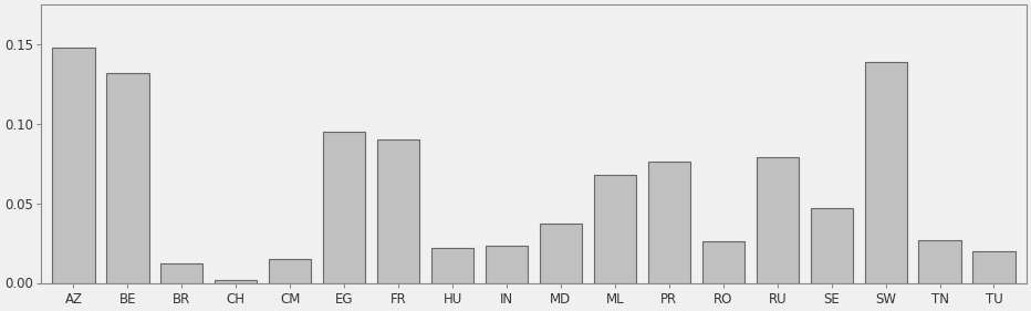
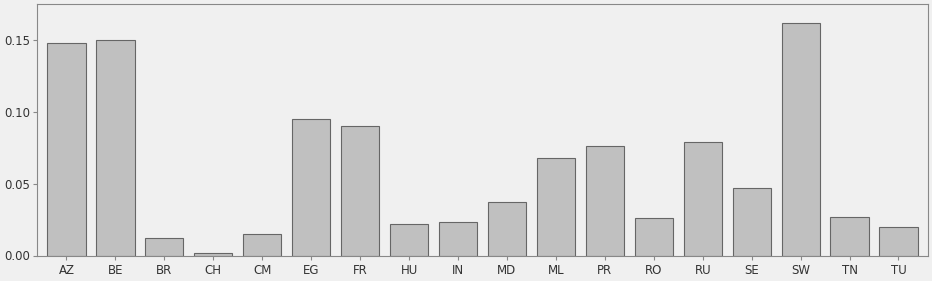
BE: 0.132 -> 0.150
SW: 0.139 -> 0.162
